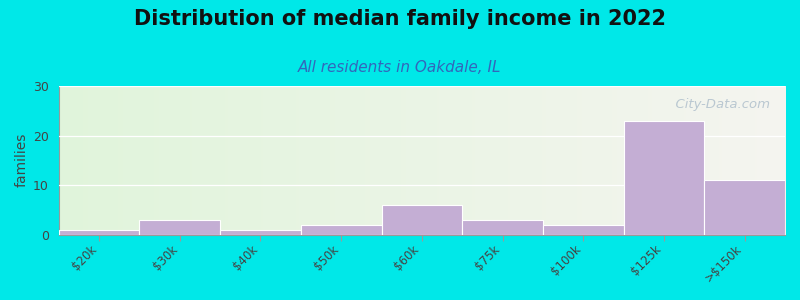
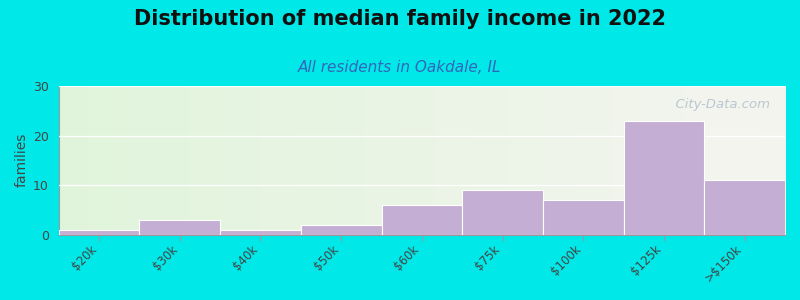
$75k: 3 -> 9
$100k: 2 -> 7
